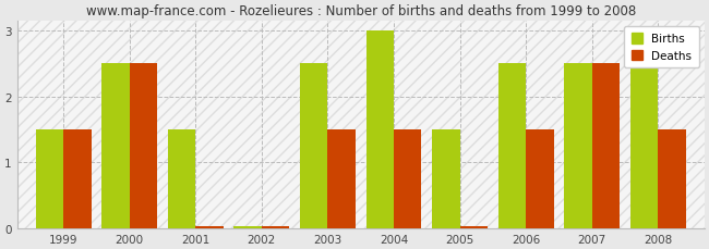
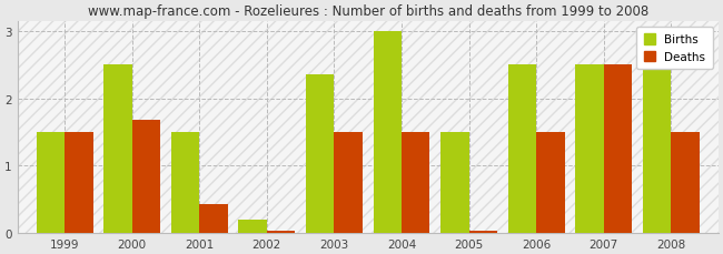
Deaths/2000: 2.50 -> 1.68
Deaths/2001: 0.04 -> 0.42
Births/2002: 0.04 -> 0.20
Births/2003: 2.50 -> 2.36
